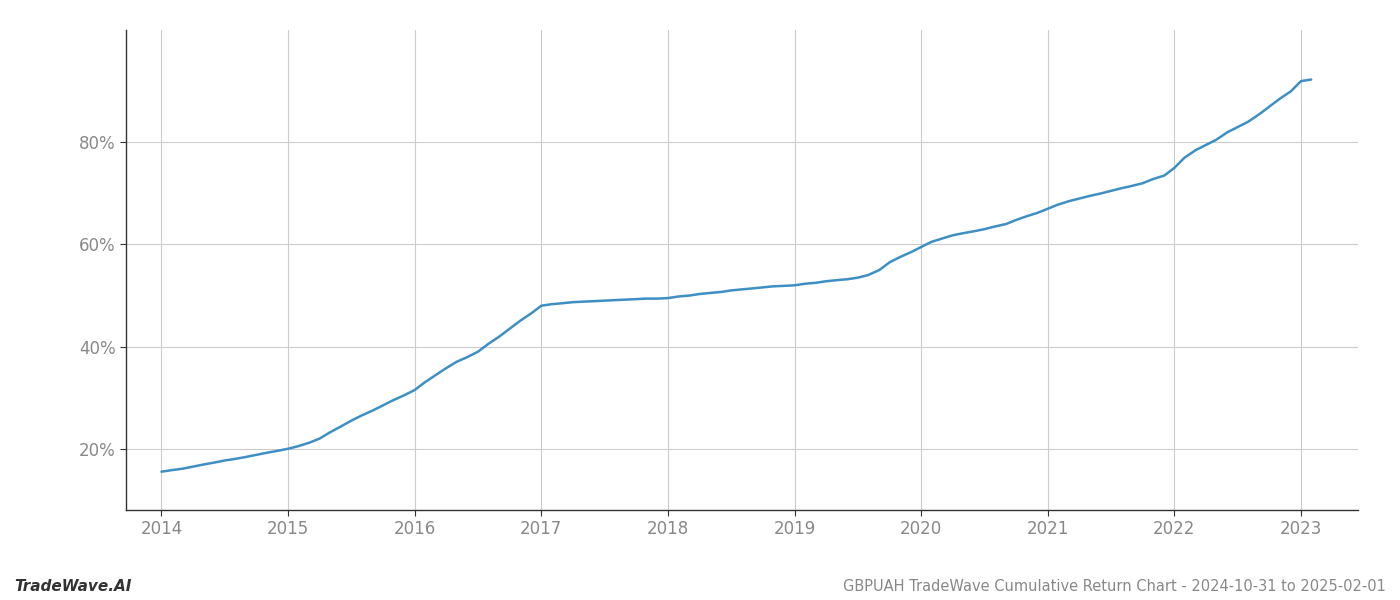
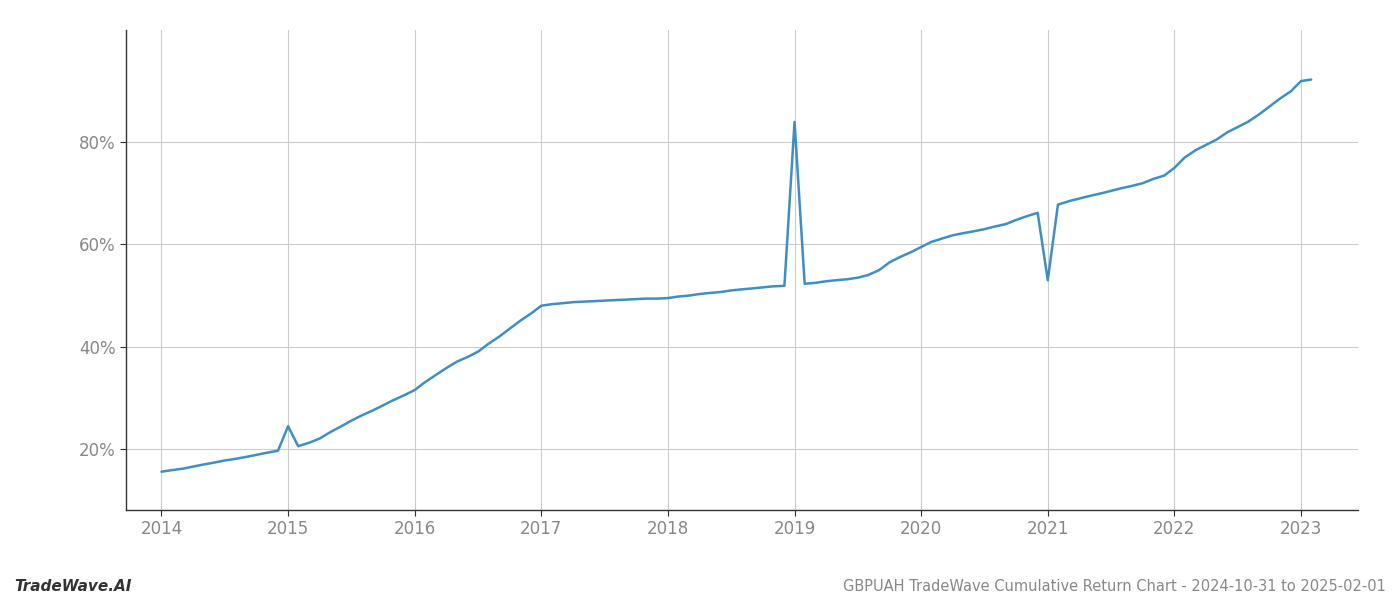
2015: 20.0% -> 24.4%
2019: 52.0% -> 84.0%
2021: 67.0% -> 53.0%
